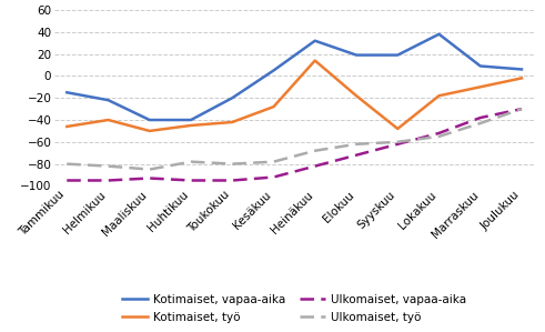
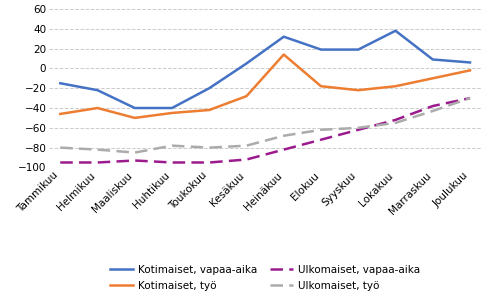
Kotimaiset, työ/Syyskuu: -48 -> -22
